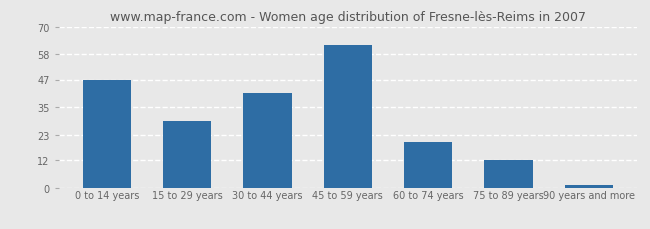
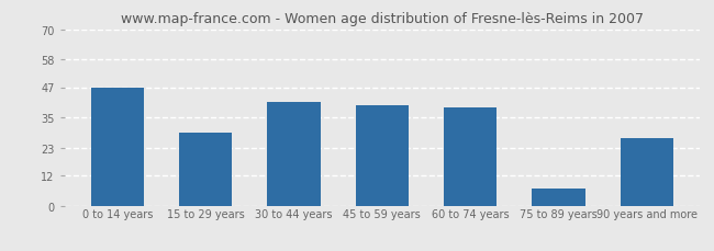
45 to 59 years: 62 -> 40
60 to 74 years: 20 -> 39
75 to 89 years: 12 -> 7
90 years and more: 1 -> 27
